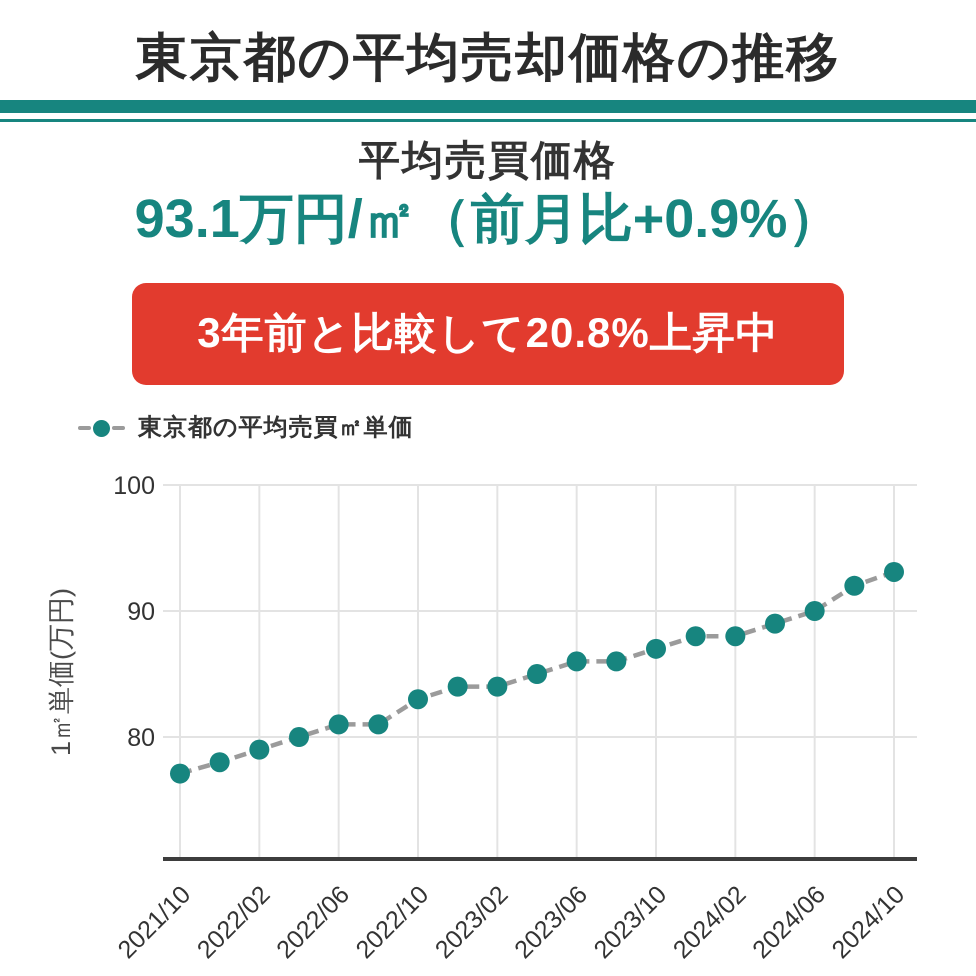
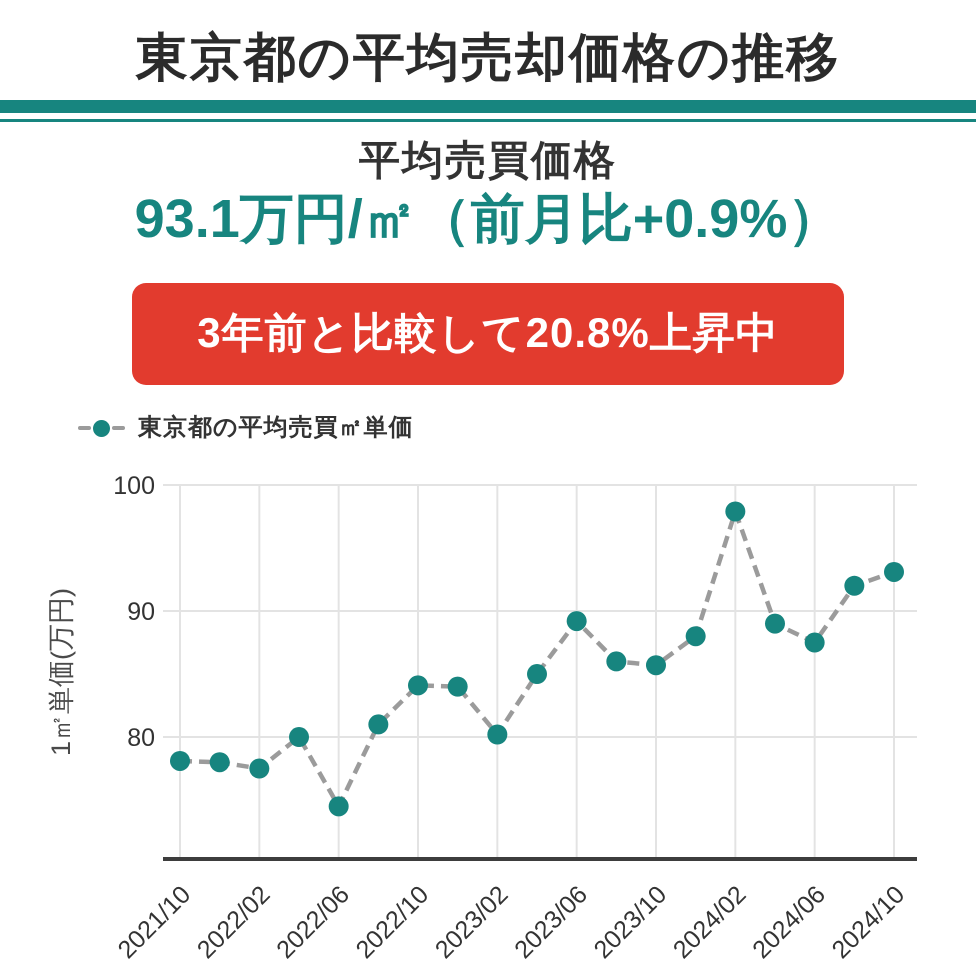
2021/10: 77.1 -> 78.1
2022/02: 79.0 -> 77.5
2022/06: 81.0 -> 74.5
2022/10: 83.0 -> 84.1
2023/02: 84.0 -> 80.2
2023/06: 86.0 -> 89.2
2023/10: 87.0 -> 85.7
2024/02: 88.0 -> 97.9
2024/06: 90.0 -> 87.5
